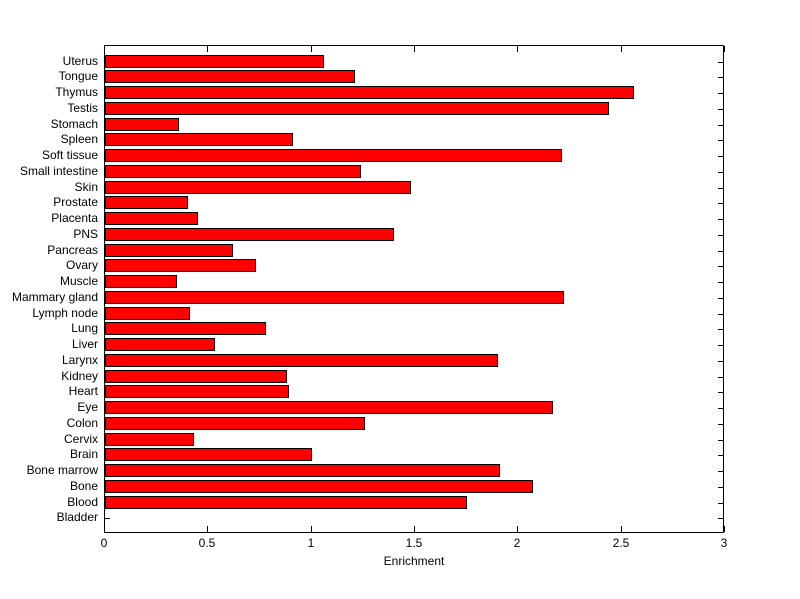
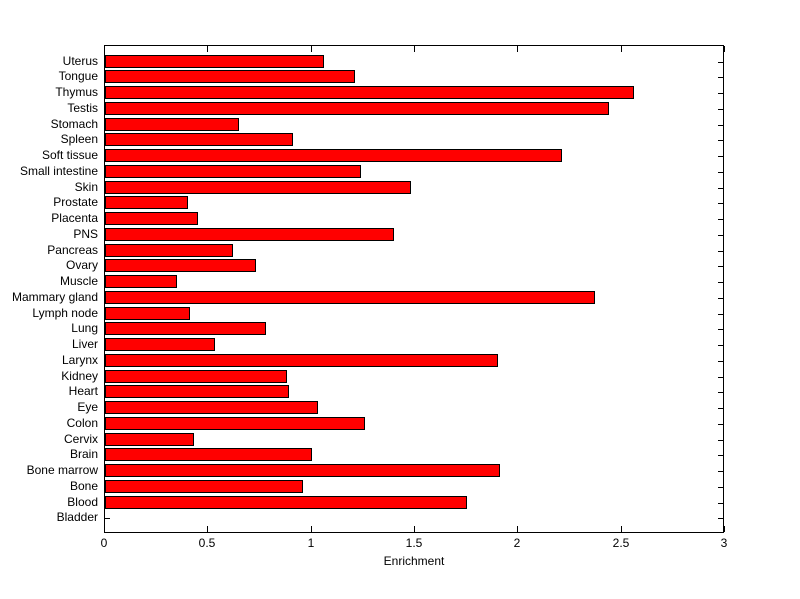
Stomach: 0.36 -> 0.65
Mammary gland: 2.22 -> 2.37
Eye: 2.17 -> 1.03
Bone: 2.07 -> 0.96
